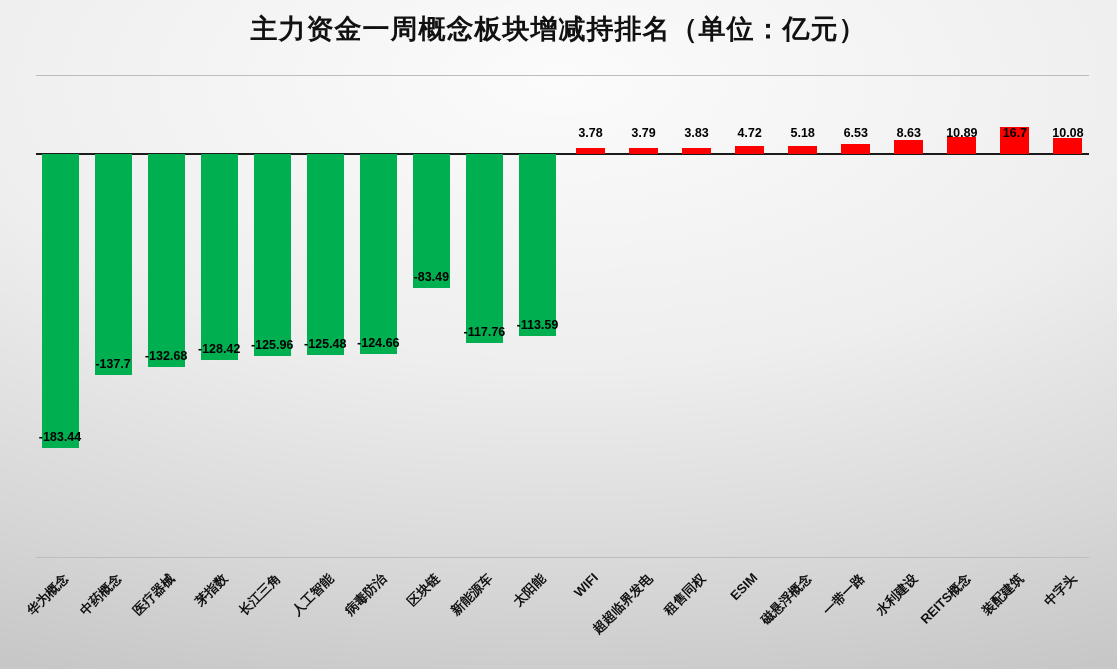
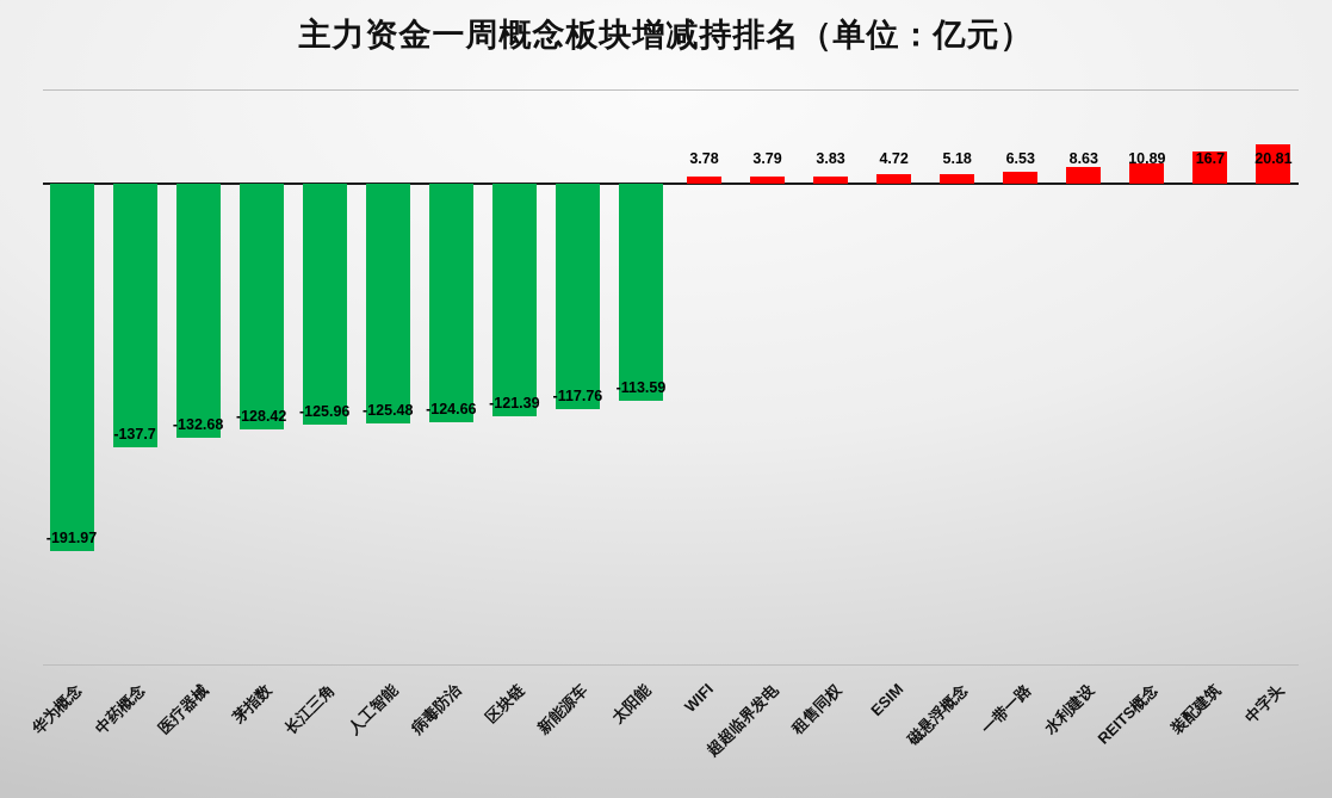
华为概念: -183.44 -> -191.97
区块链: -83.49 -> -121.39
中字头: 10.08 -> 20.81
